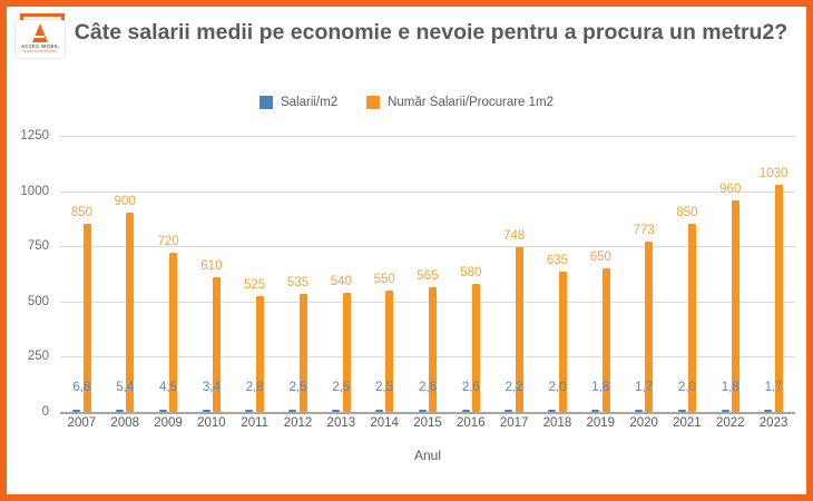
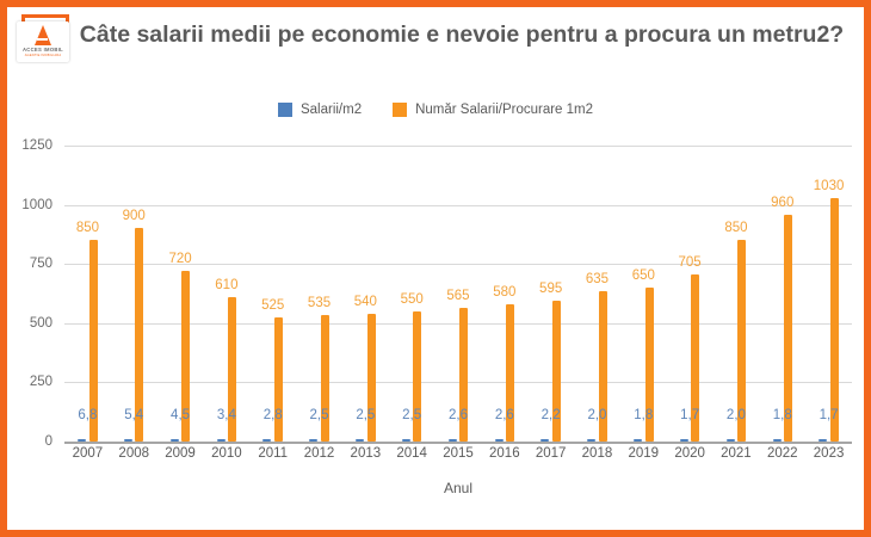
Număr Salarii/Procurare 1m2/2017: 748 -> 595
Număr Salarii/Procurare 1m2/2020: 773 -> 705
